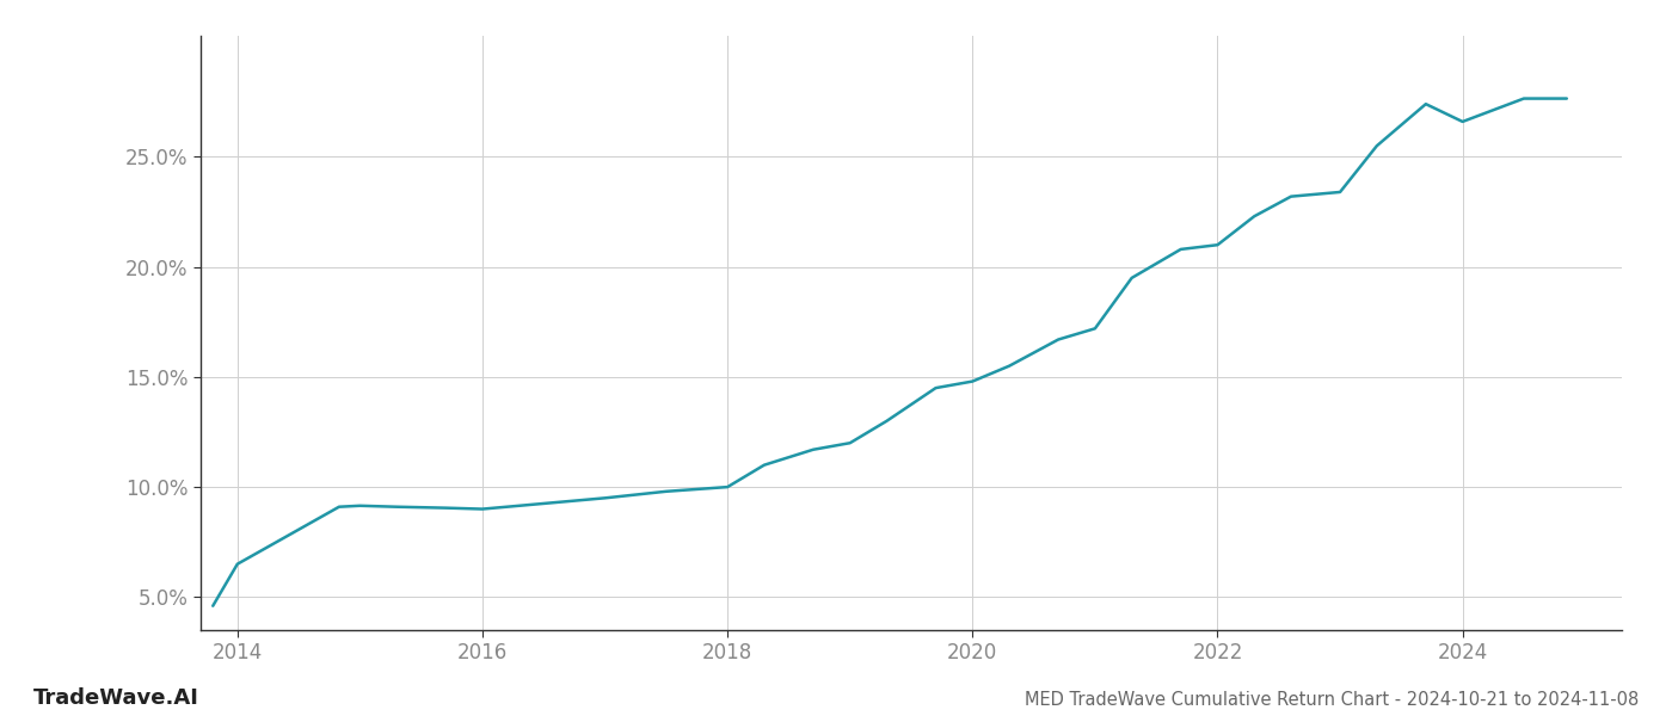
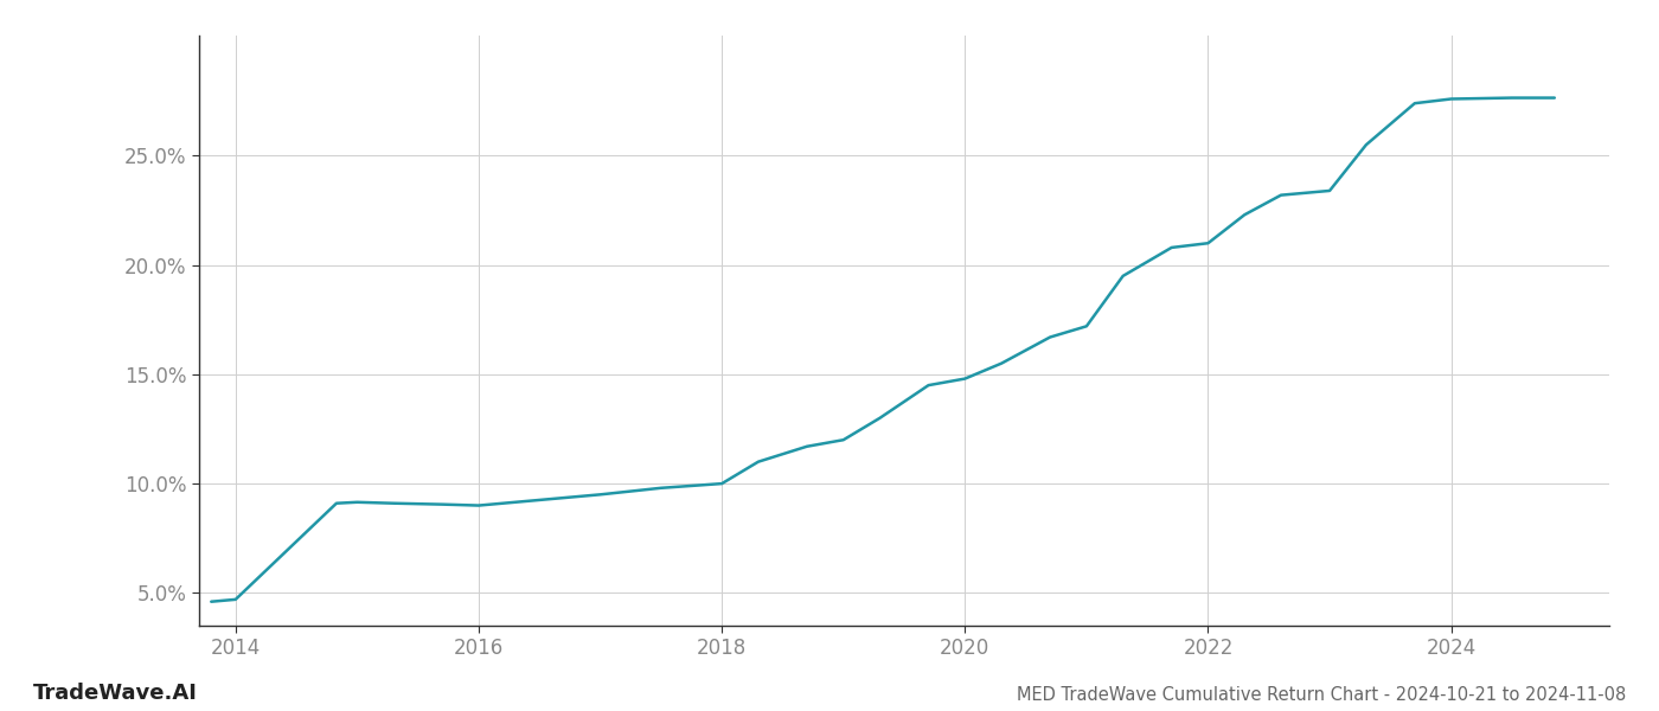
2014: 6.5% -> 4.7%
2024: 26.6% -> 27.6%
